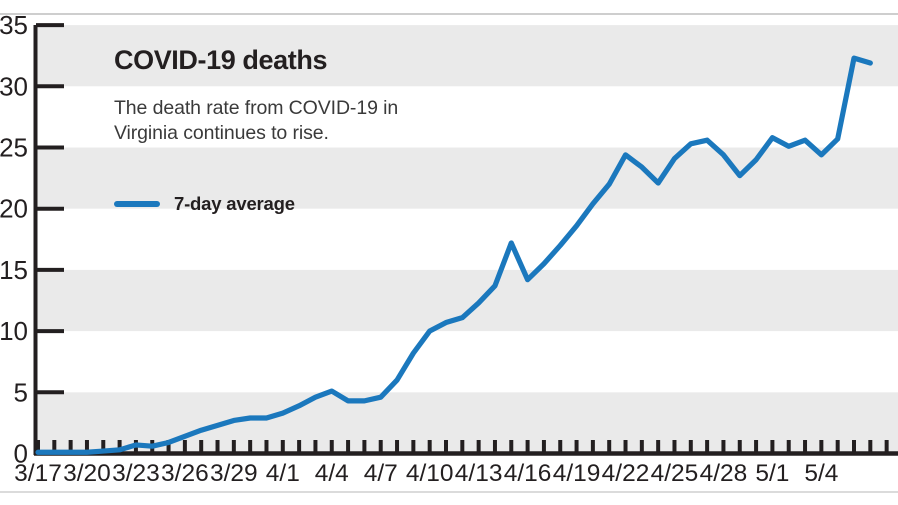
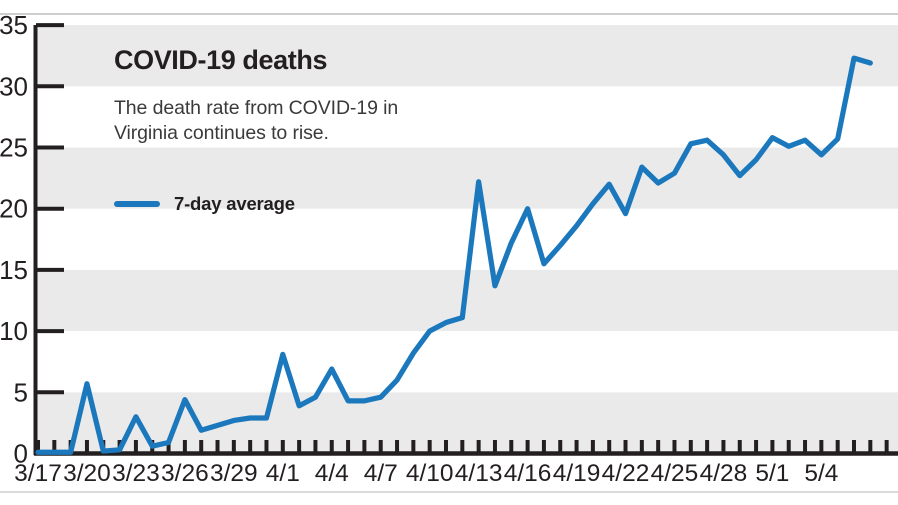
3/20: 0.1 -> 5.7
3/23: 0.7 -> 3.0
3/26: 1.4 -> 4.4
4/1: 3.3 -> 8.1
4/4: 5.1 -> 6.9
4/13: 12.3 -> 22.2
4/16: 14.2 -> 20.0
4/22: 24.4 -> 19.6
4/25: 24.1 -> 22.9
